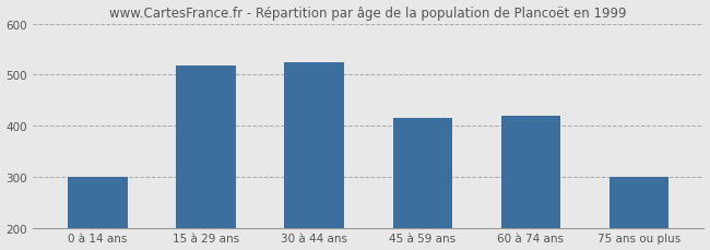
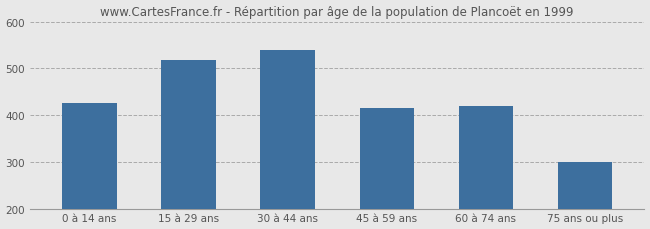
0 à 14 ans: 300 -> 425
30 à 44 ans: 525 -> 540
